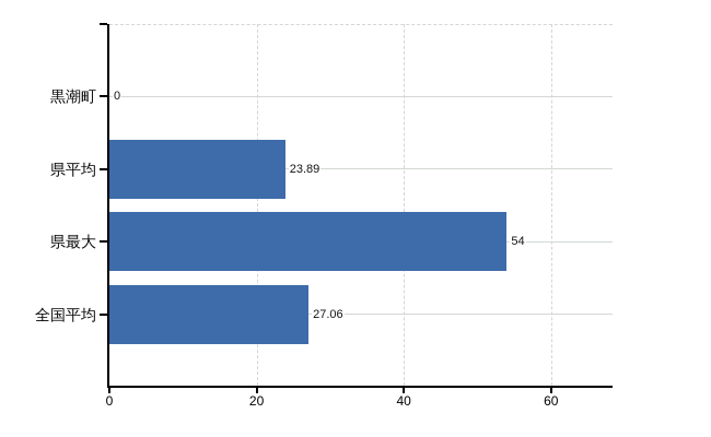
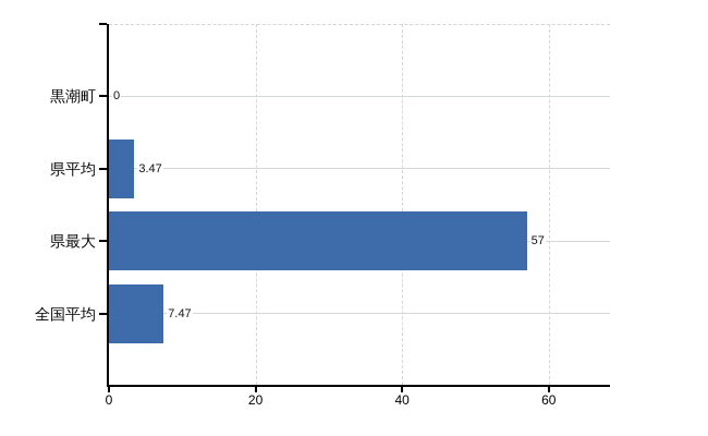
県平均: 23.89 -> 3.47
県最大: 54 -> 57
全国平均: 27.06 -> 7.47
